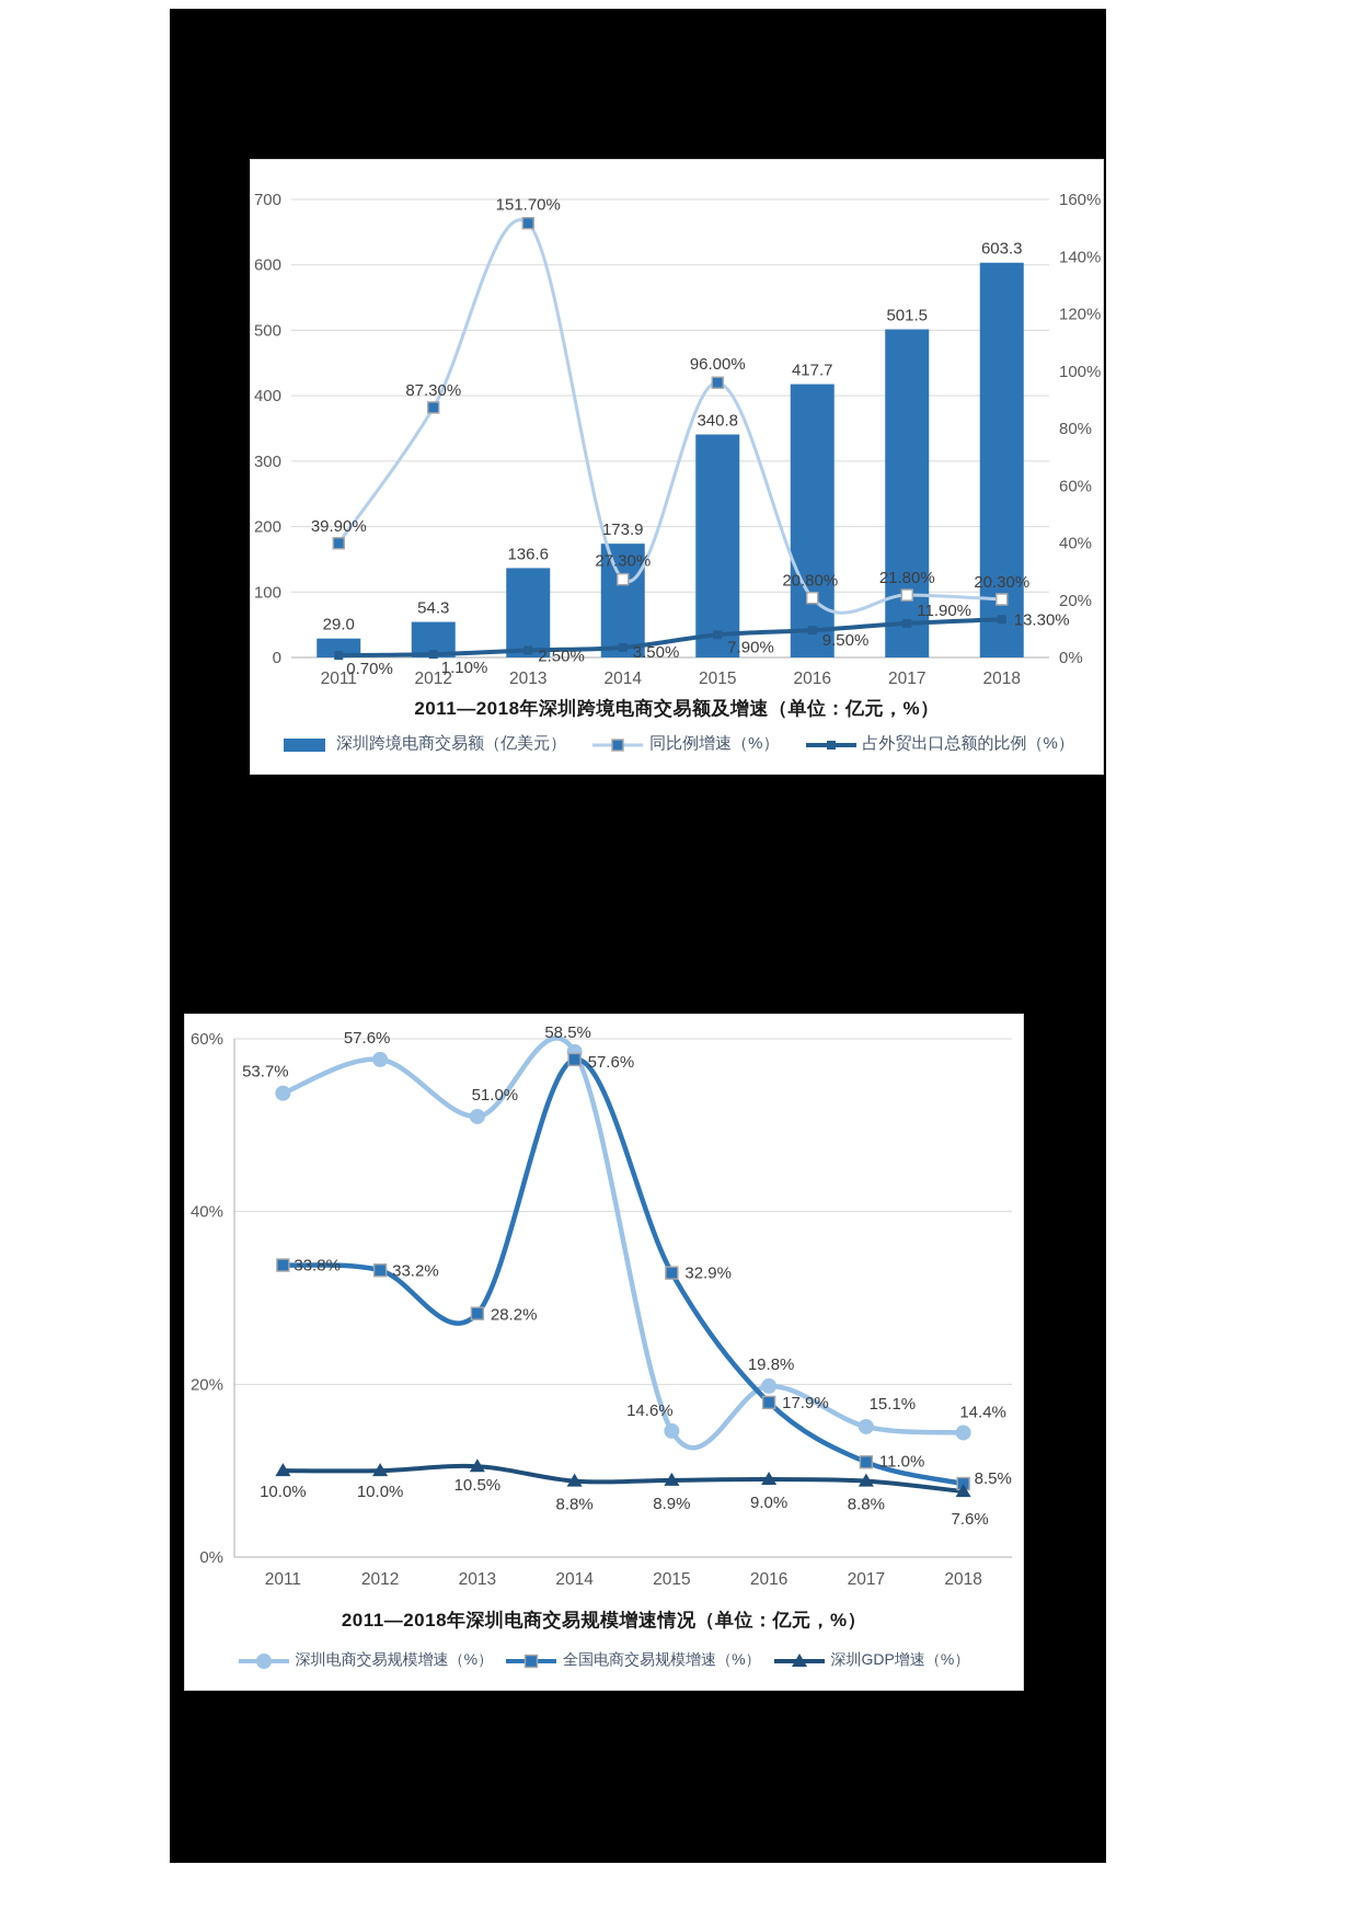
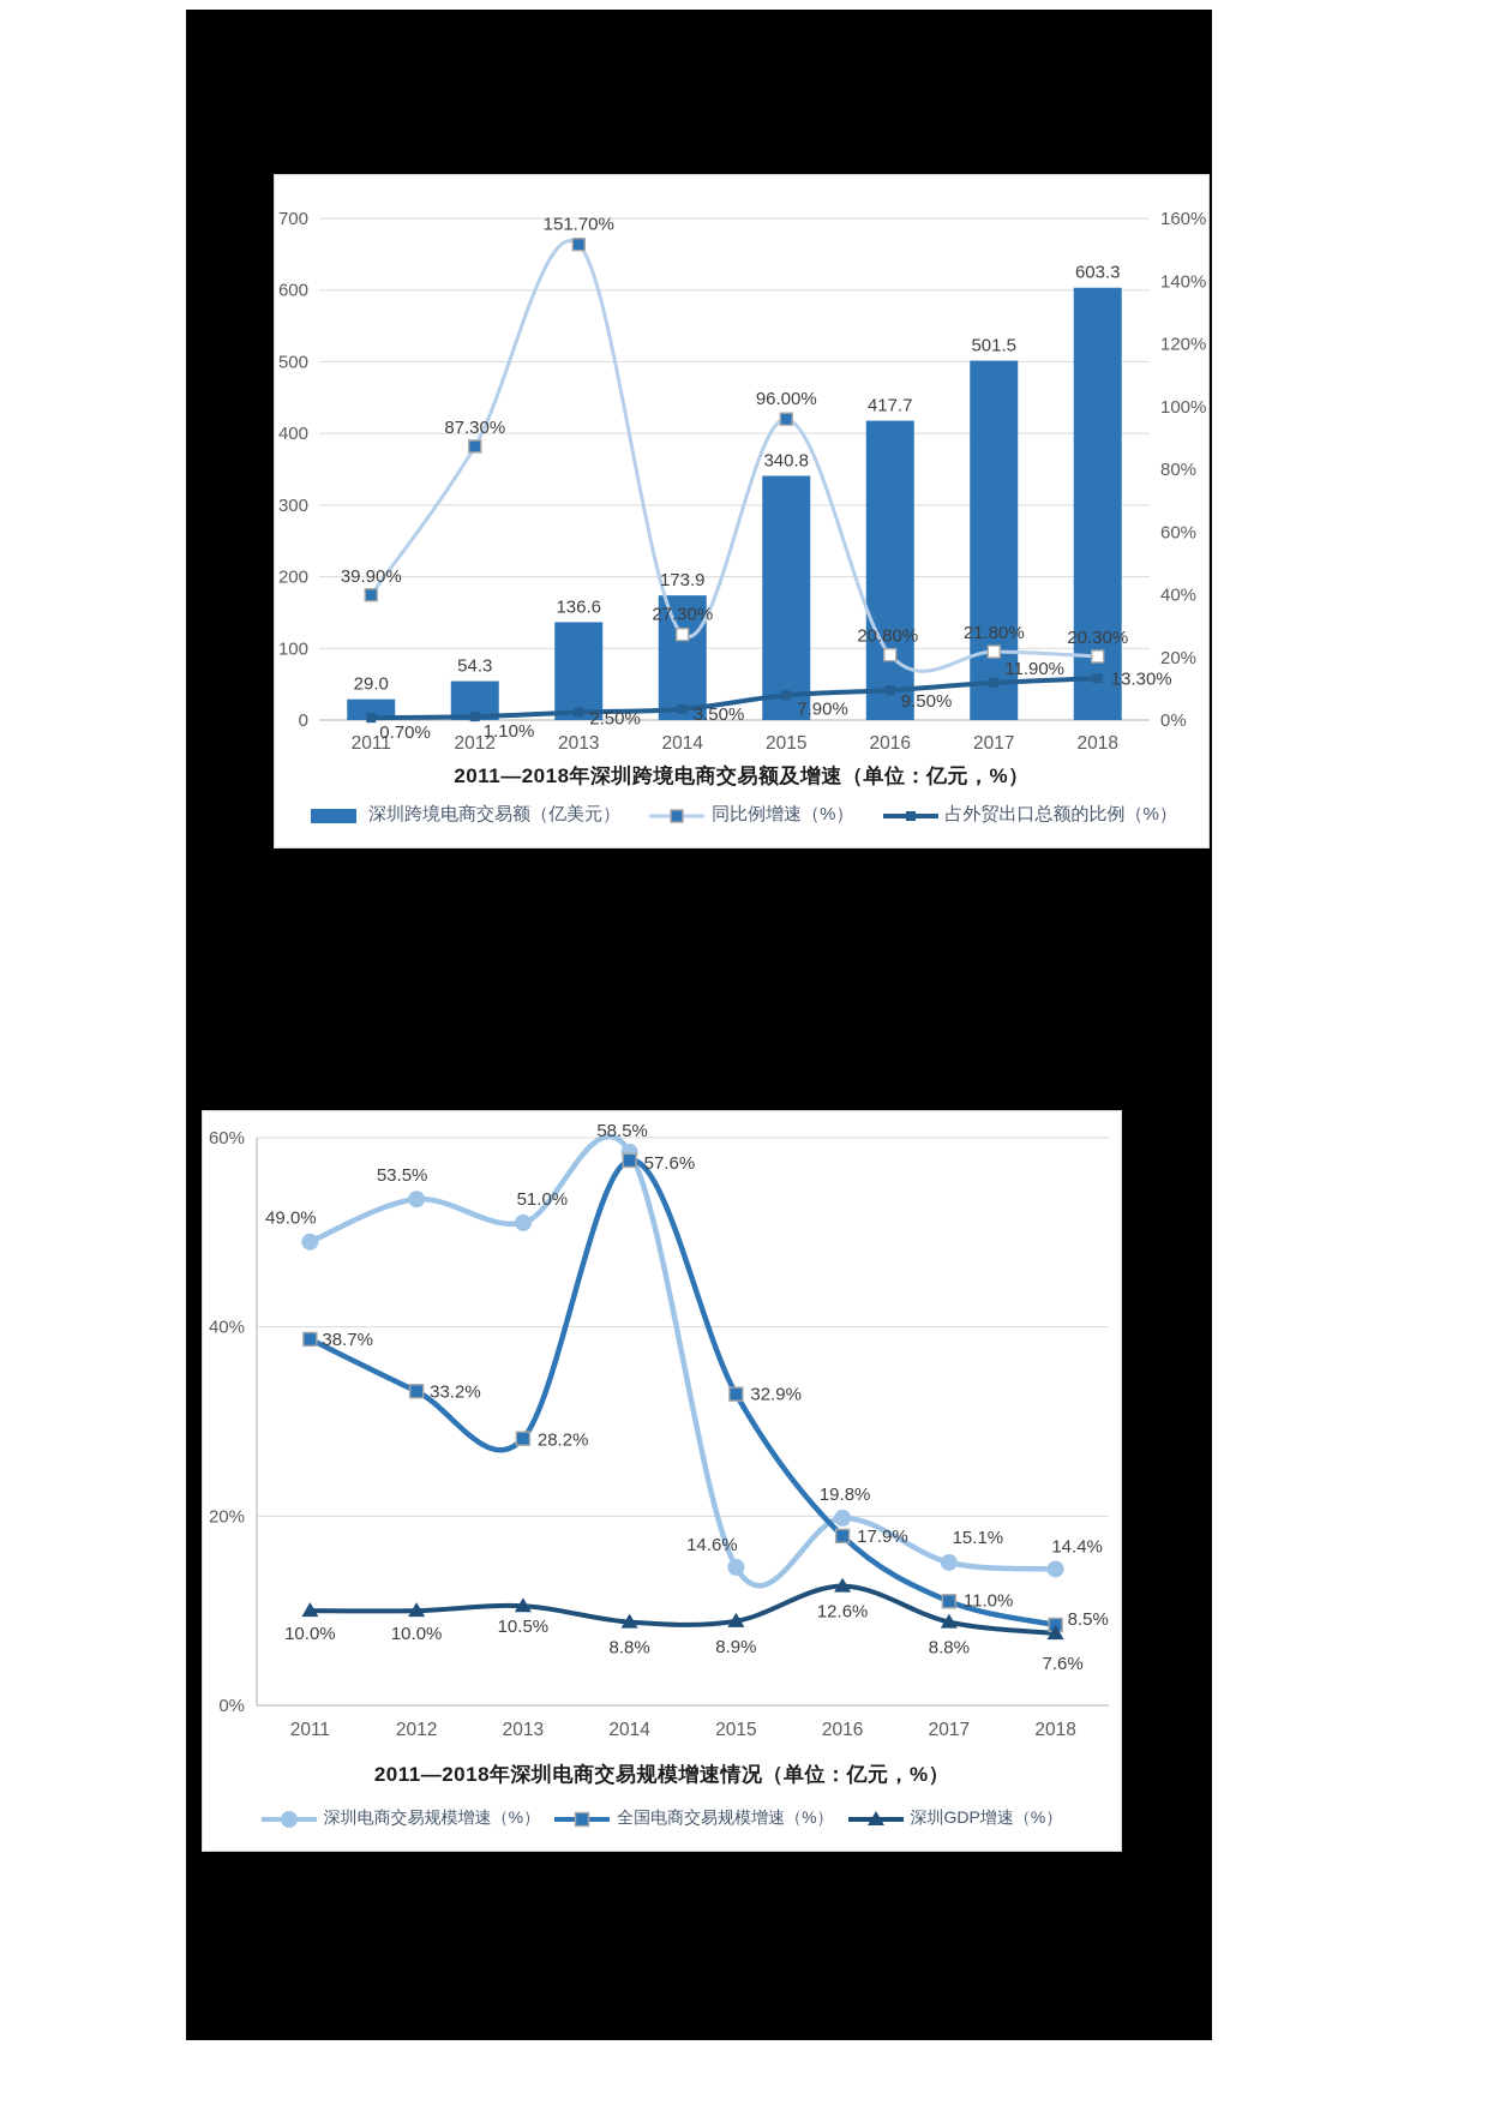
2011—2018年深圳电商交易规模增速情况（单位：亿元，%）/深圳电商交易规模增速（%）/2011: 53.7% -> 49.0%
2011—2018年深圳电商交易规模增速情况（单位：亿元，%）/全国电商交易规模增速（%）/2011: 33.8% -> 38.7%
2011—2018年深圳电商交易规模增速情况（单位：亿元，%）/深圳电商交易规模增速（%）/2012: 57.6% -> 53.5%
2011—2018年深圳电商交易规模增速情况（单位：亿元，%）/深圳GDP增速（%）/2016: 9.0% -> 12.6%
